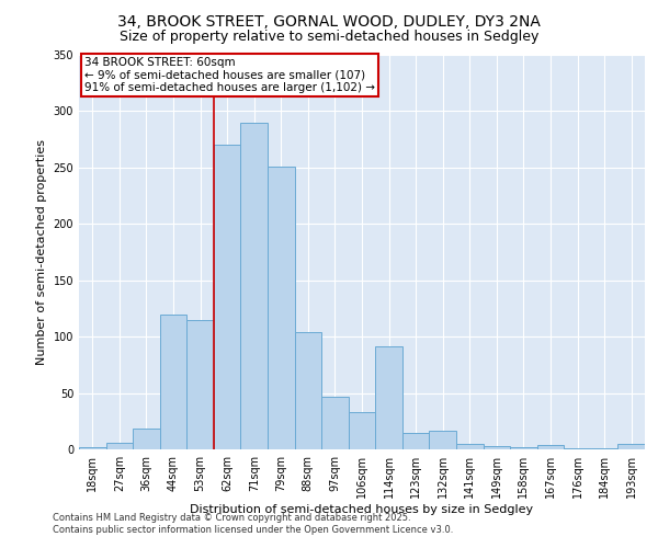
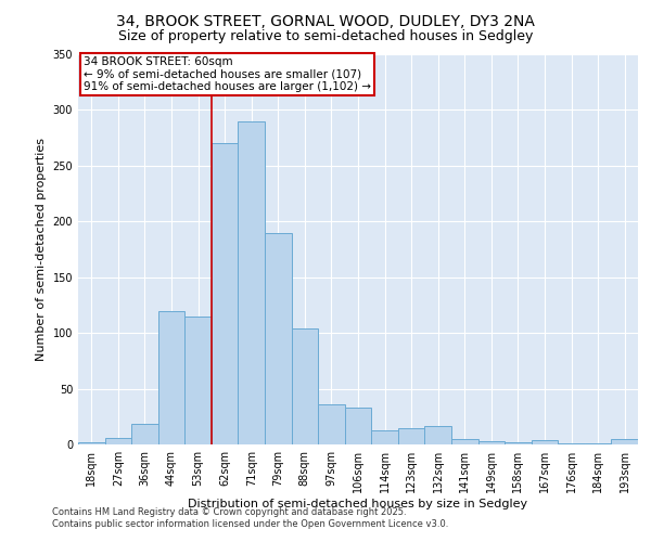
79sqm: 251 -> 190
97sqm: 47 -> 36
114sqm: 91 -> 13
